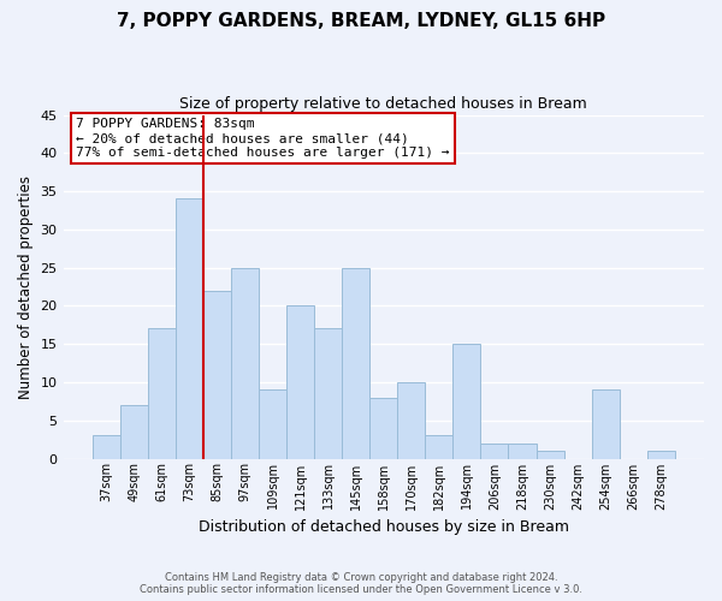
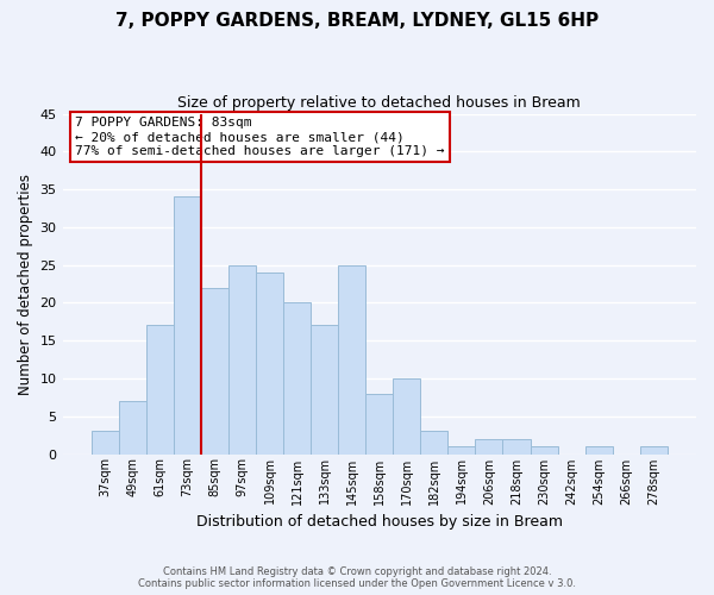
109sqm: 9 -> 24
194sqm: 15 -> 1
254sqm: 9 -> 1
